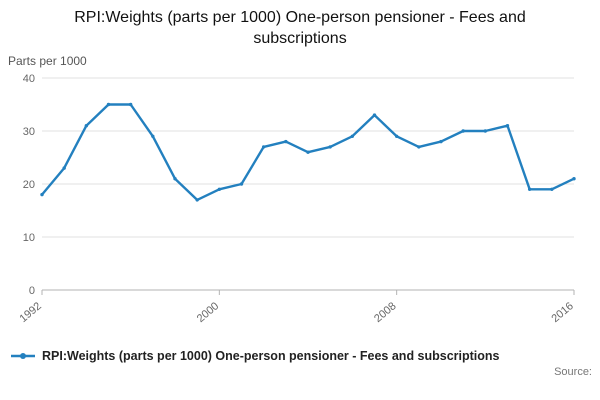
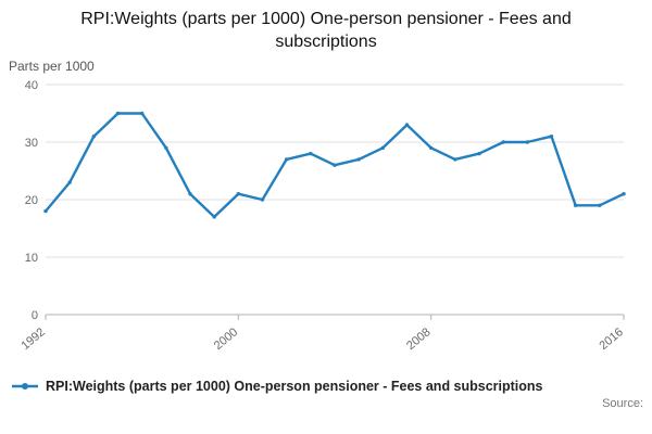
2000: 19 -> 21
